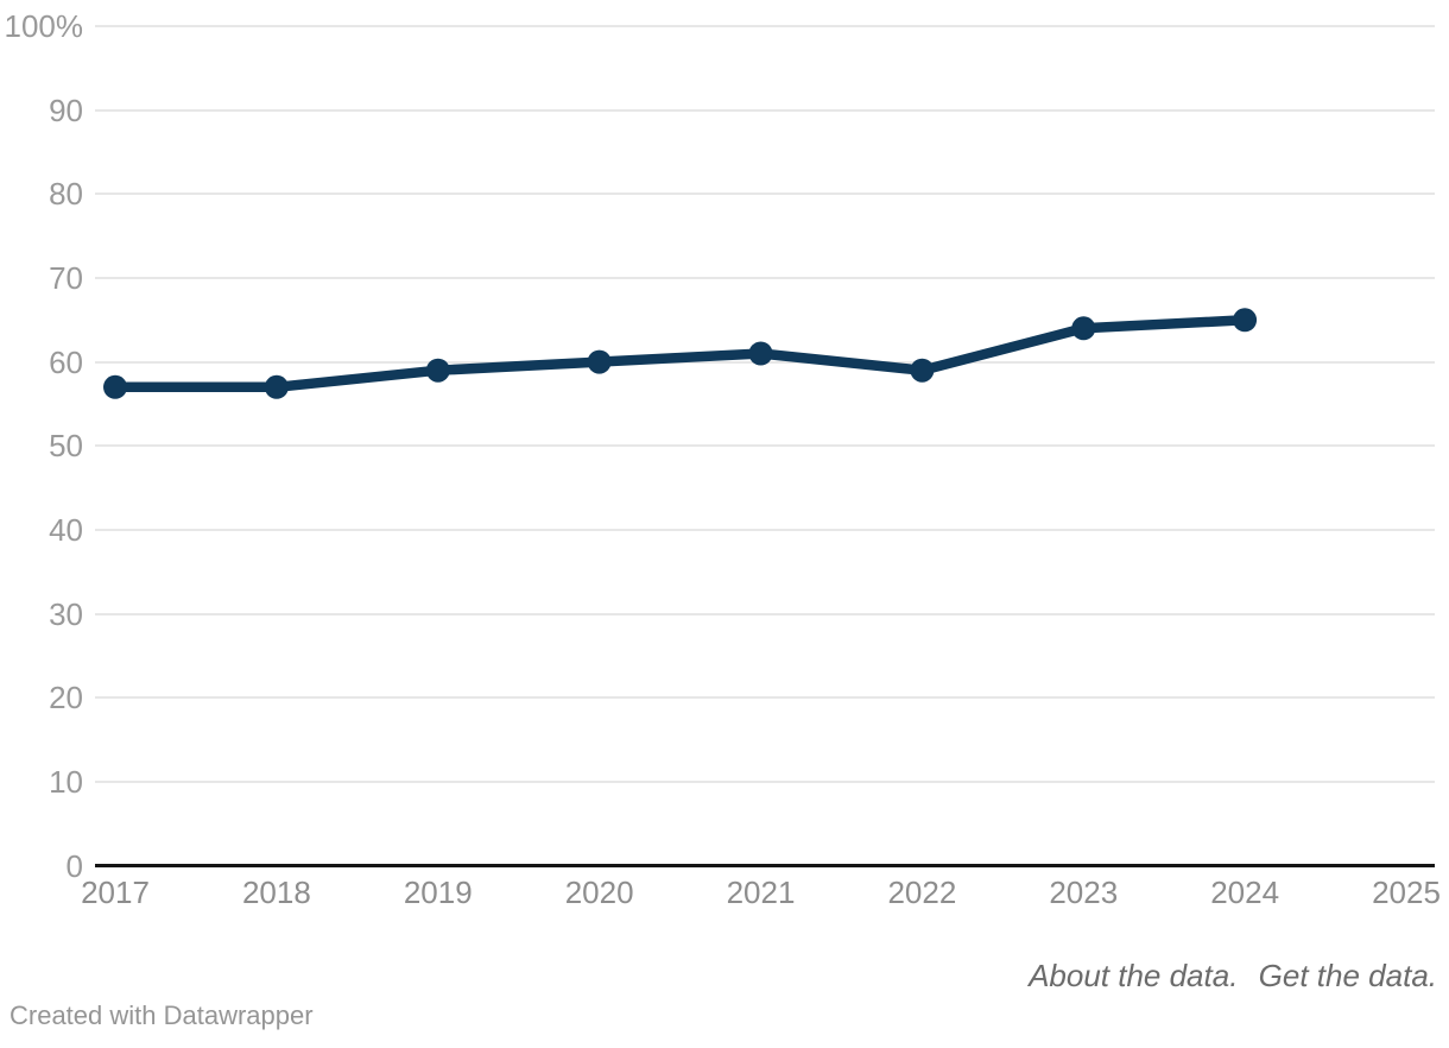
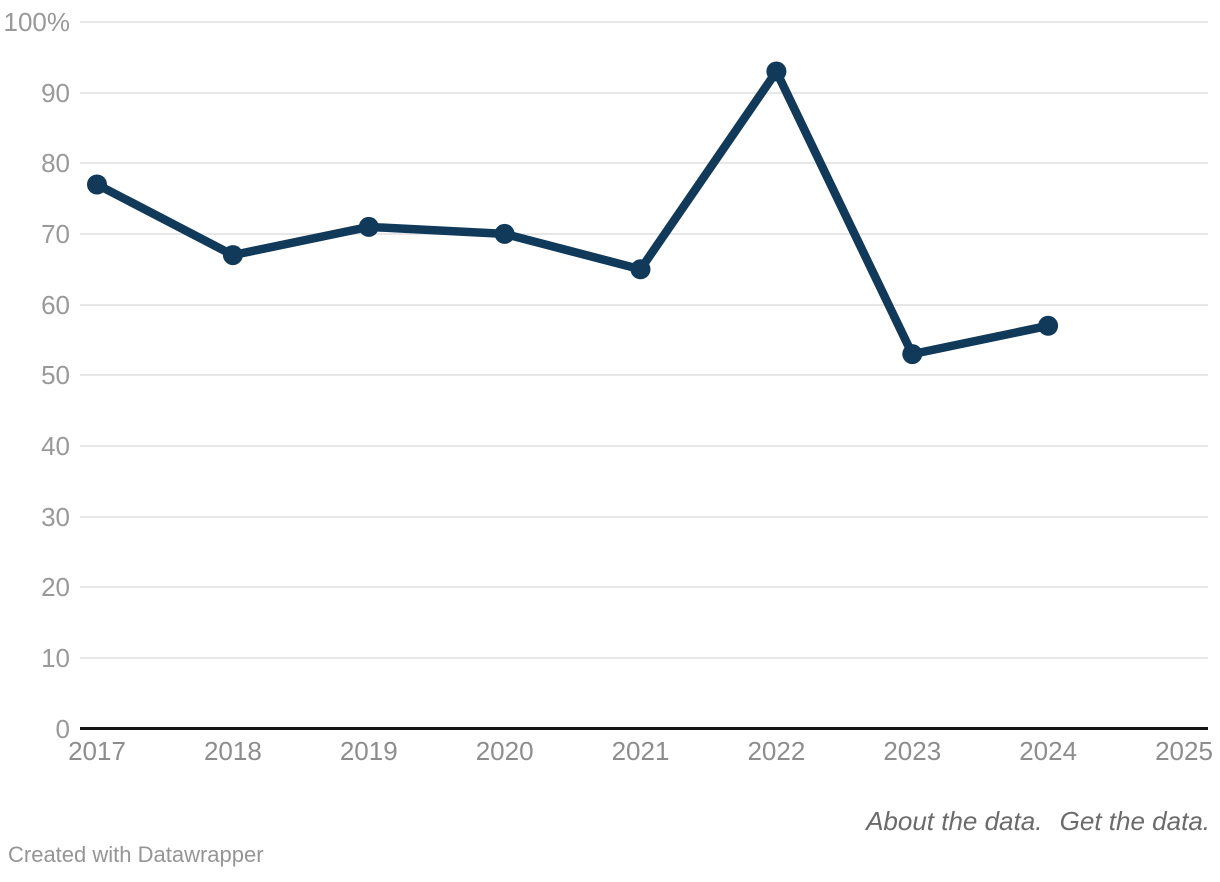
2017: 57% -> 77%
2018: 57% -> 67%
2019: 59% -> 71%
2020: 60% -> 70%
2021: 61% -> 65%
2022: 59% -> 93%
2023: 64% -> 53%
2024: 65% -> 57%
